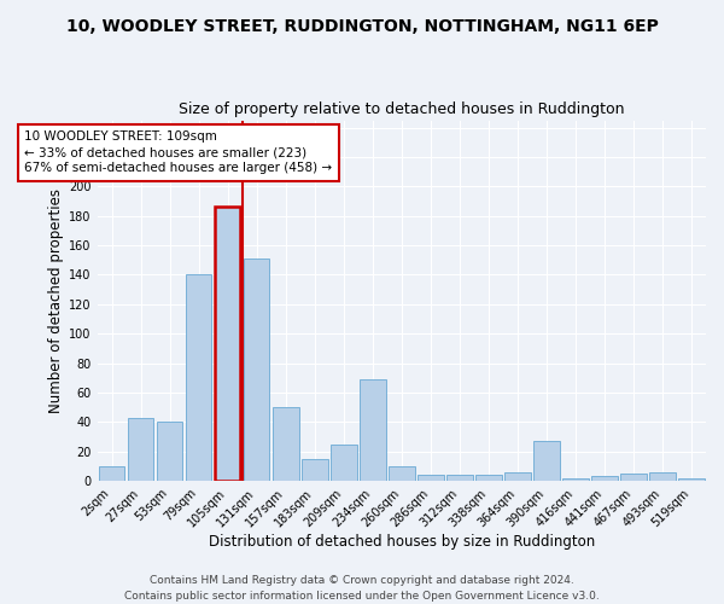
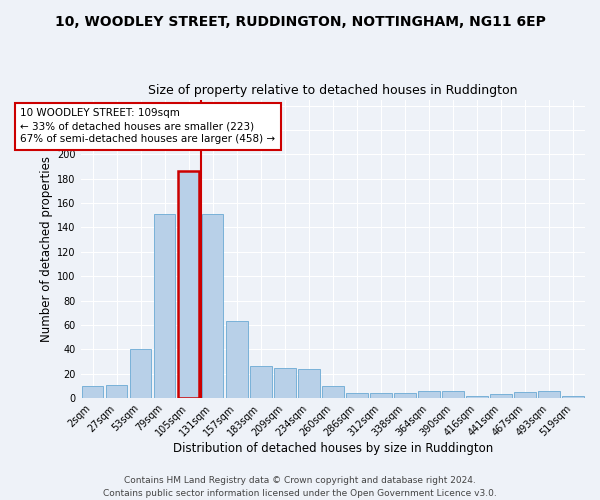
27sqm: 43 -> 11
79sqm: 140 -> 151
157sqm: 50 -> 63
183sqm: 15 -> 26
234sqm: 69 -> 24
390sqm: 27 -> 6
